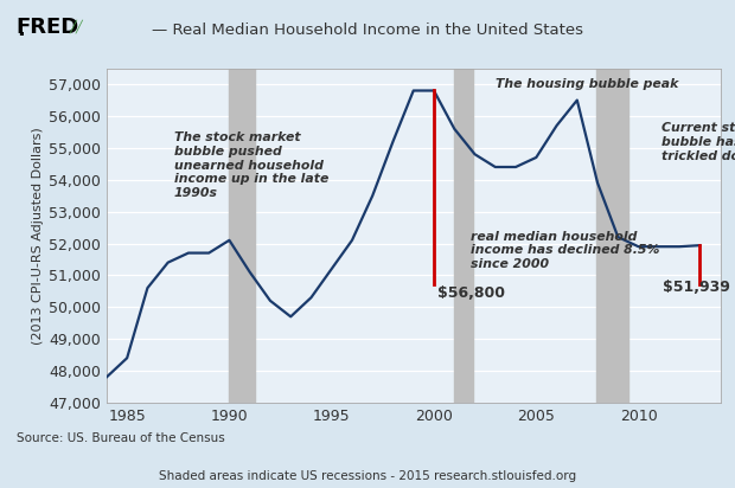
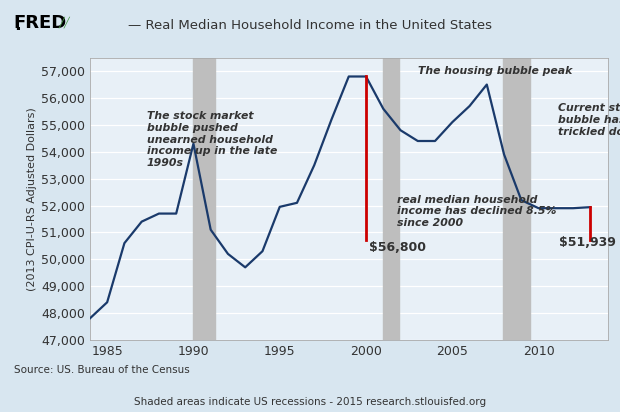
1990: 52,100 -> 54,300
1995: 51,200 -> 51,950
2005: 54,700 -> 55,100
